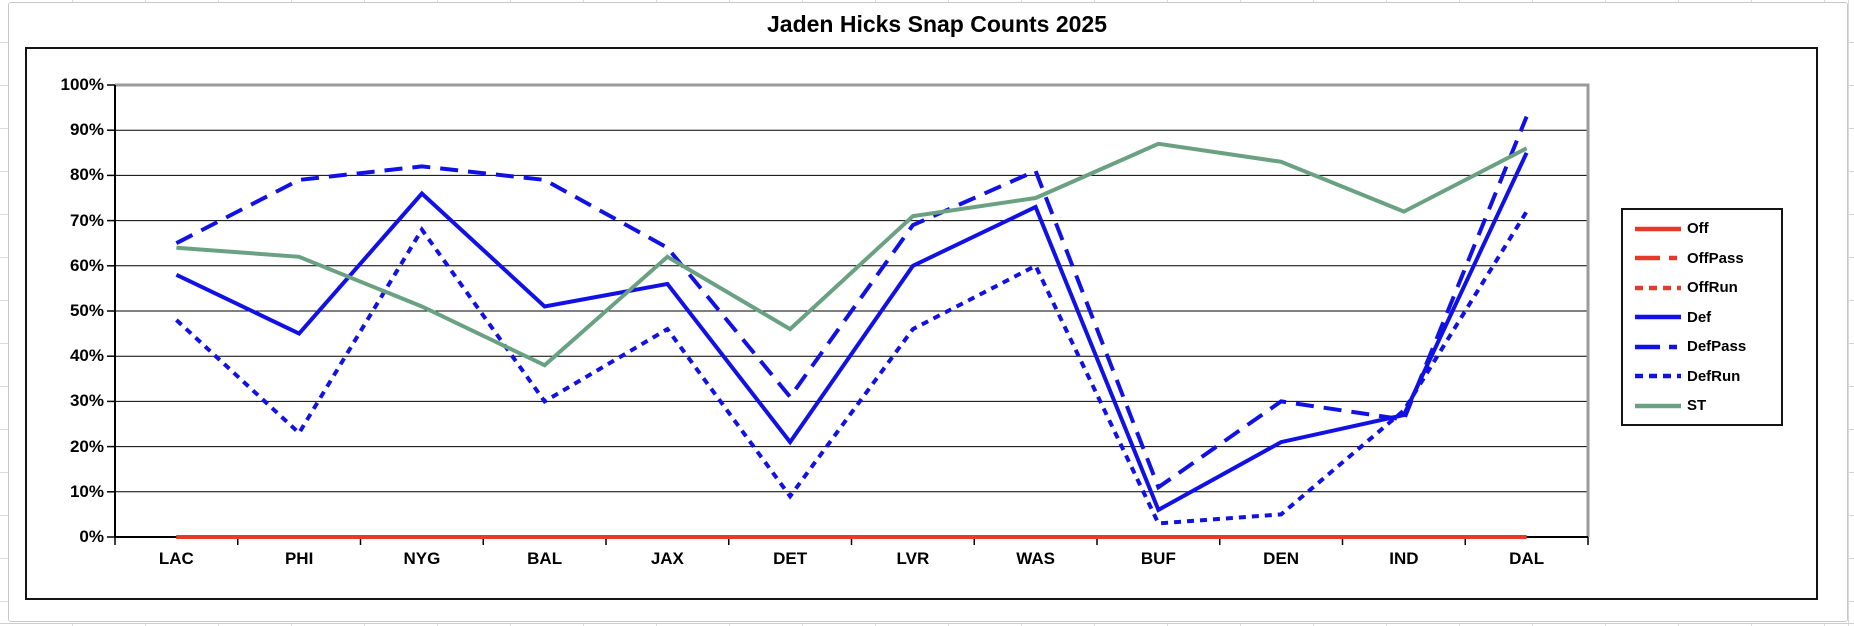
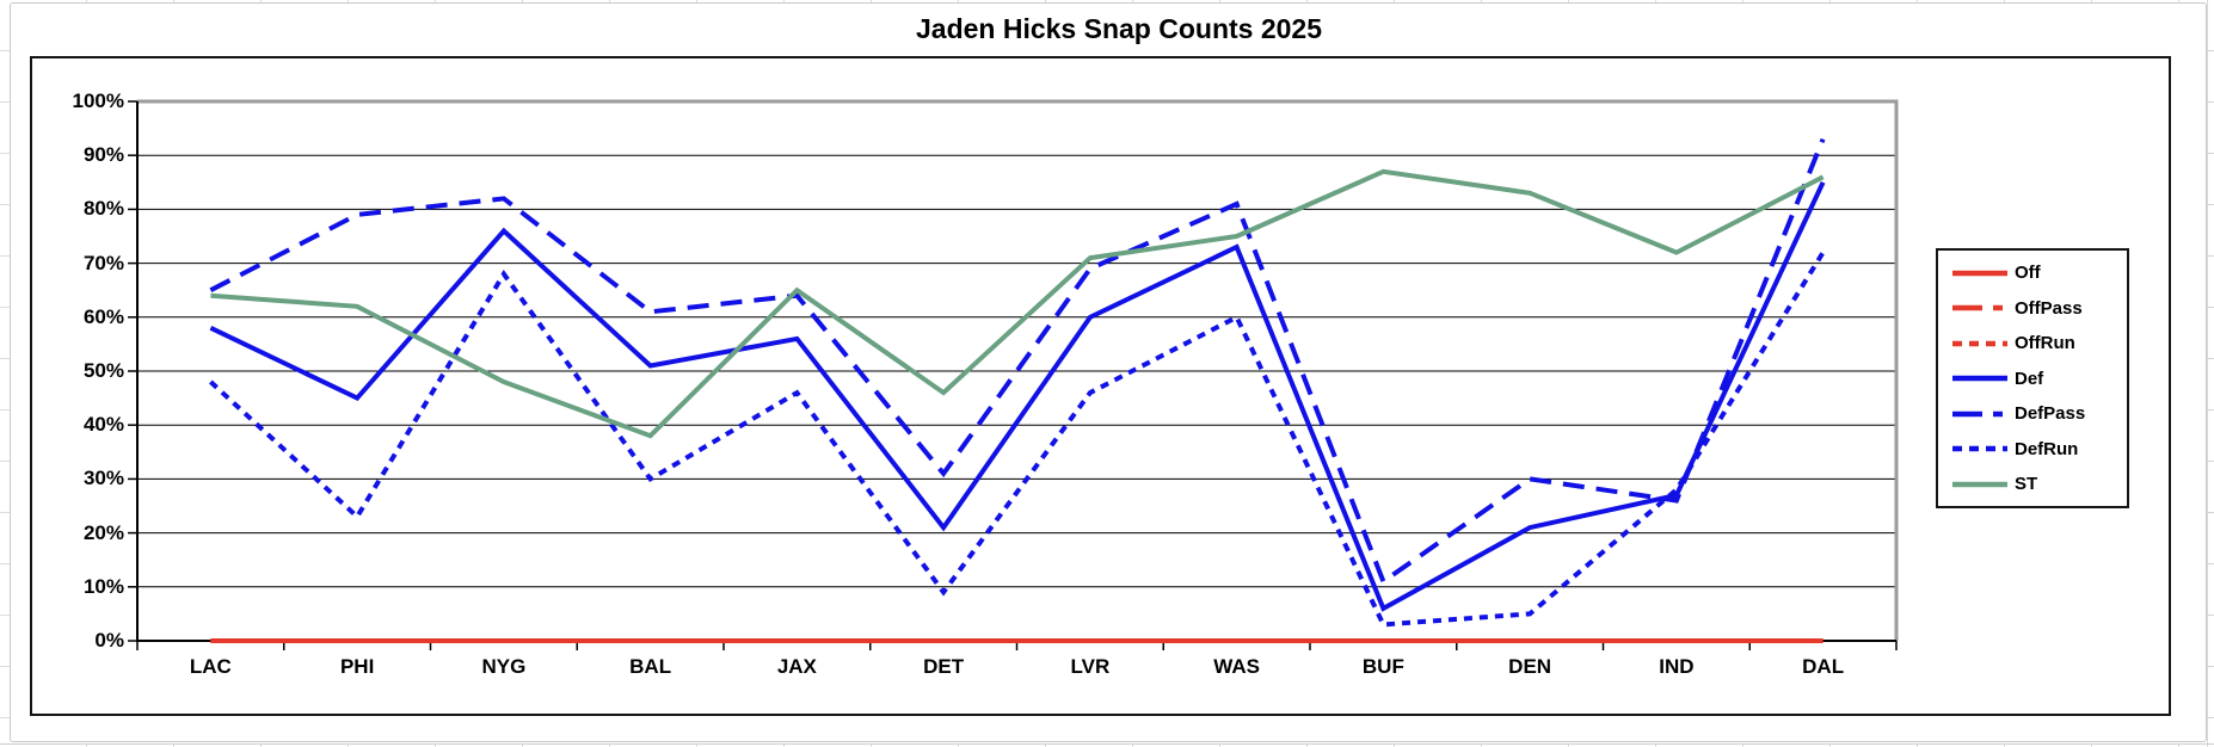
ST/NYG: 51% -> 48%
DefPass/BAL: 79% -> 61%
ST/JAX: 62% -> 65%
